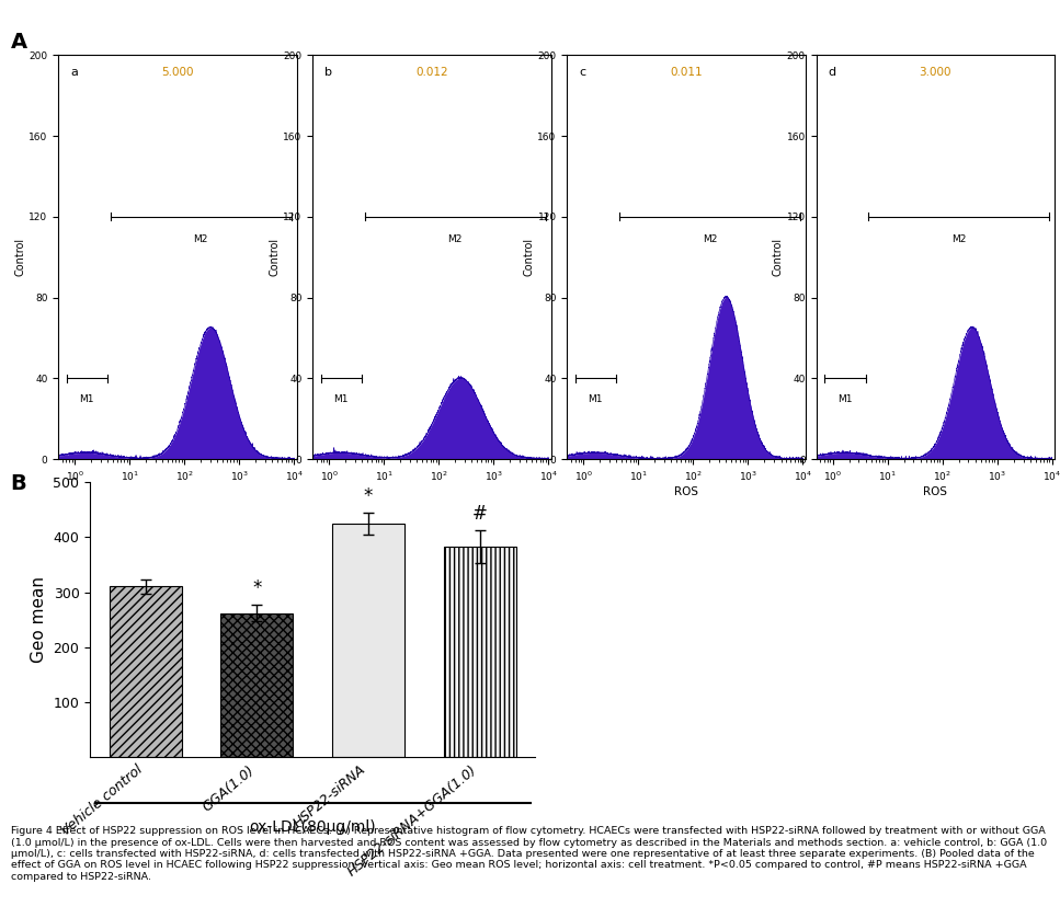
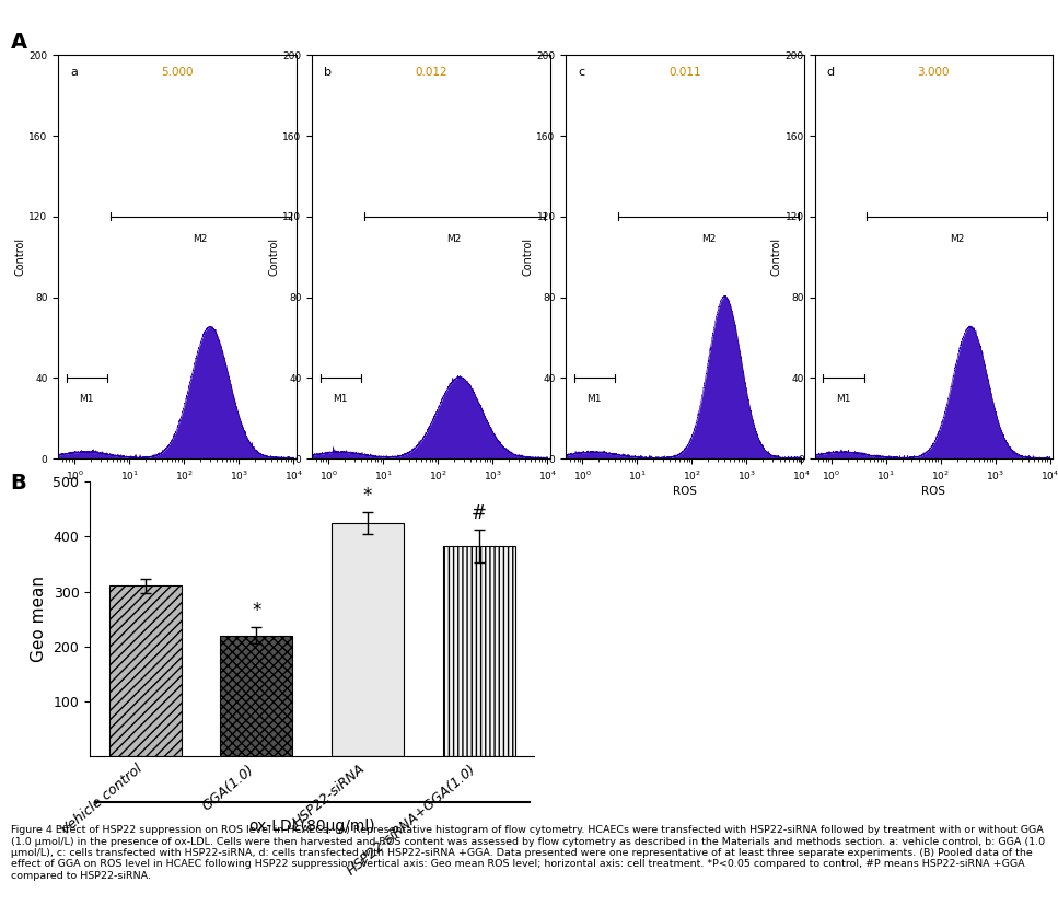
GGA(1.0): 262 -> 220
